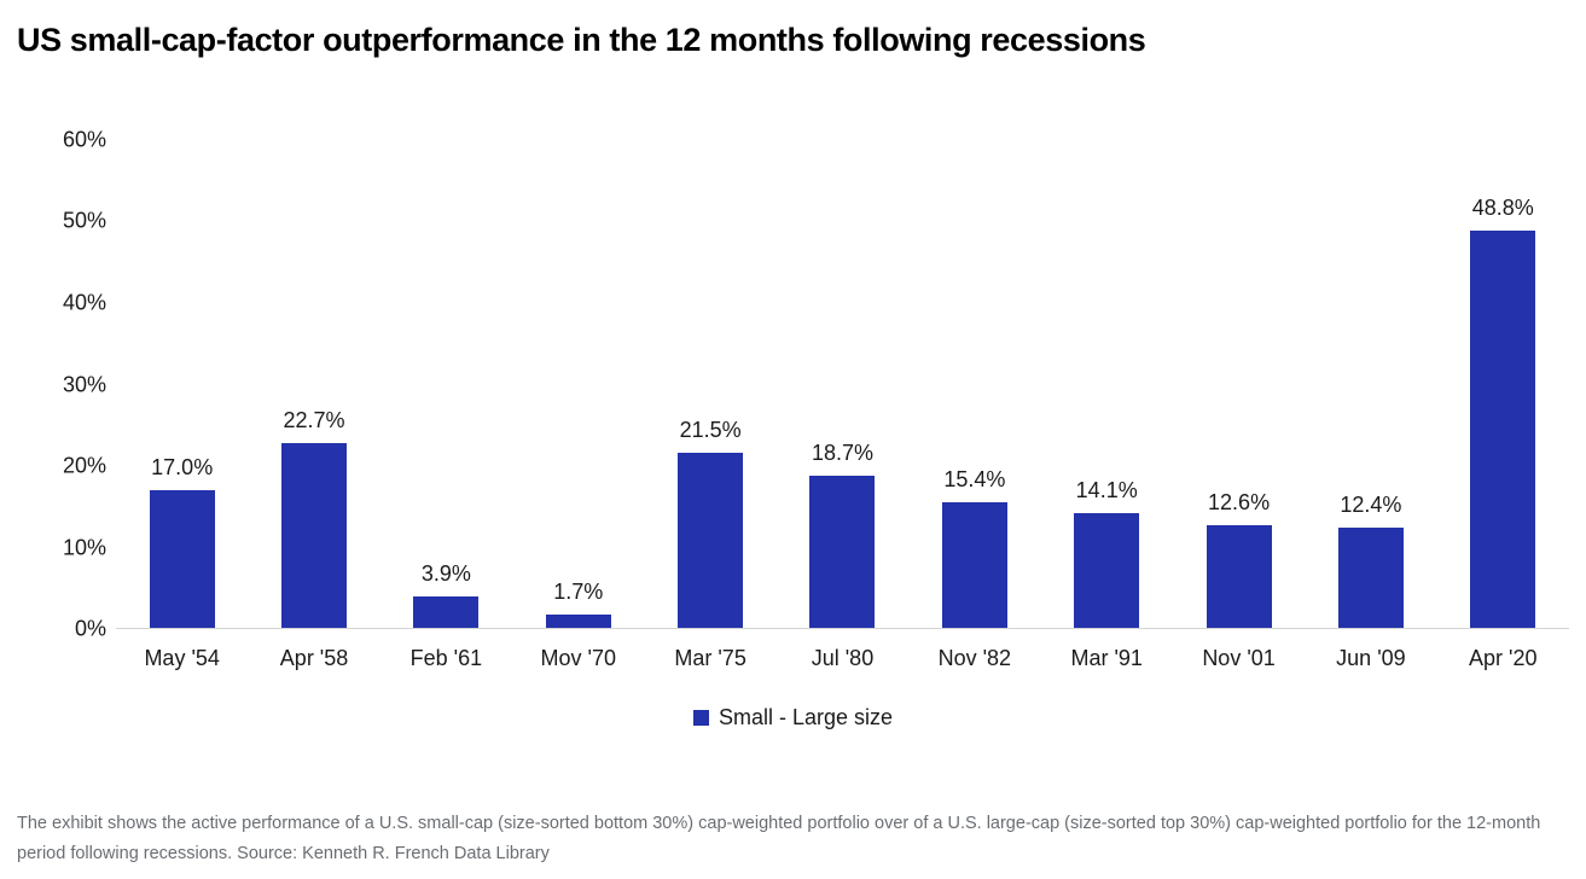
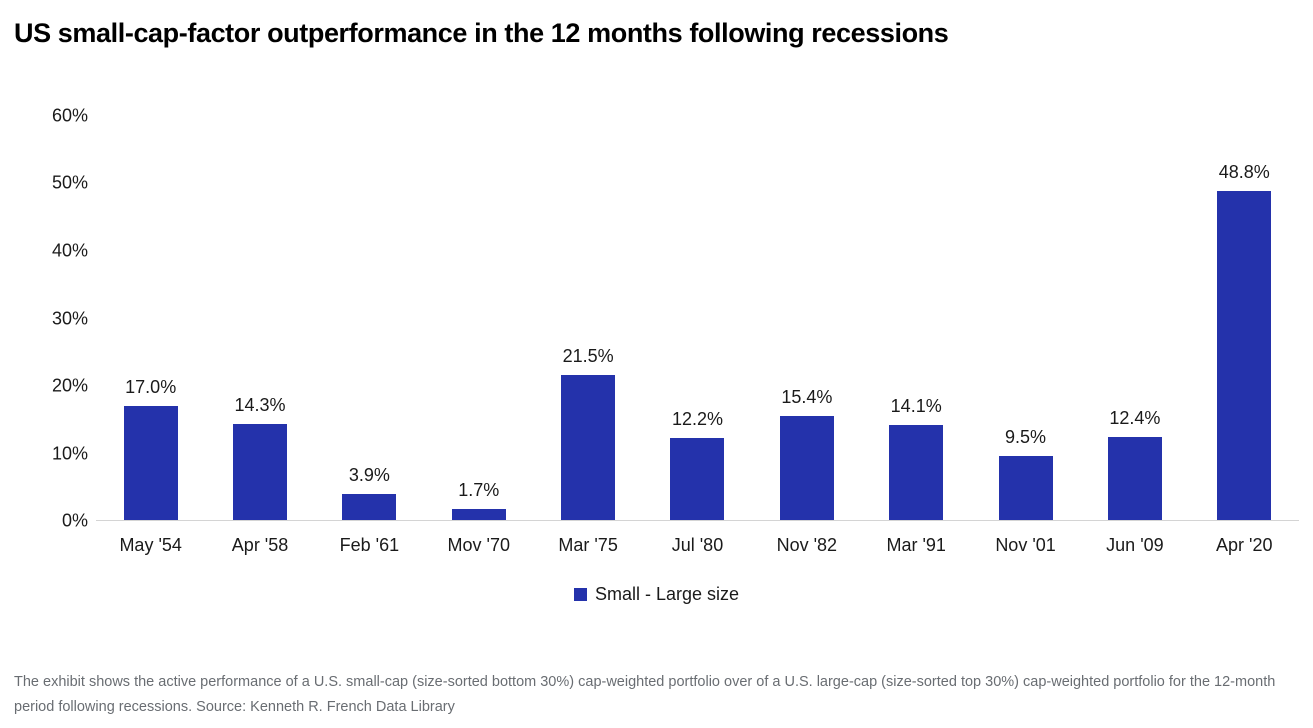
Apr '58: 22.7% -> 14.3%
Jul '80: 18.7% -> 12.2%
Nov '01: 12.6% -> 9.5%
